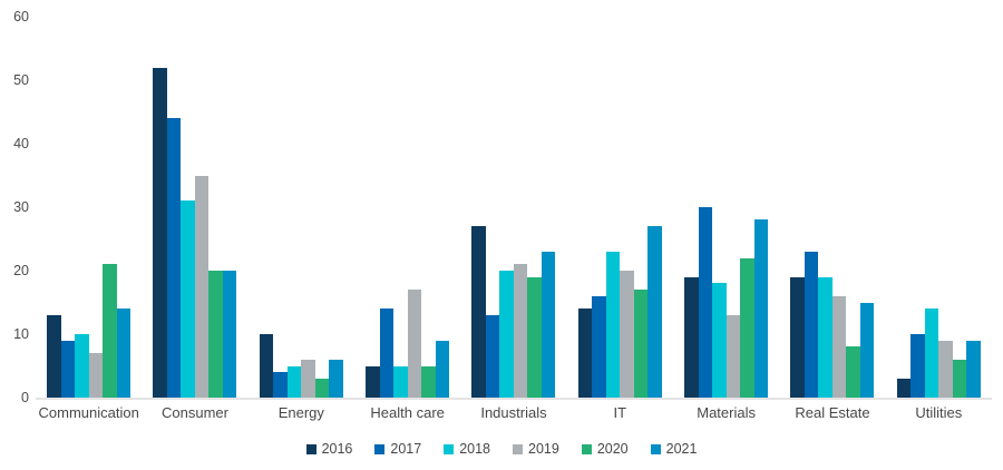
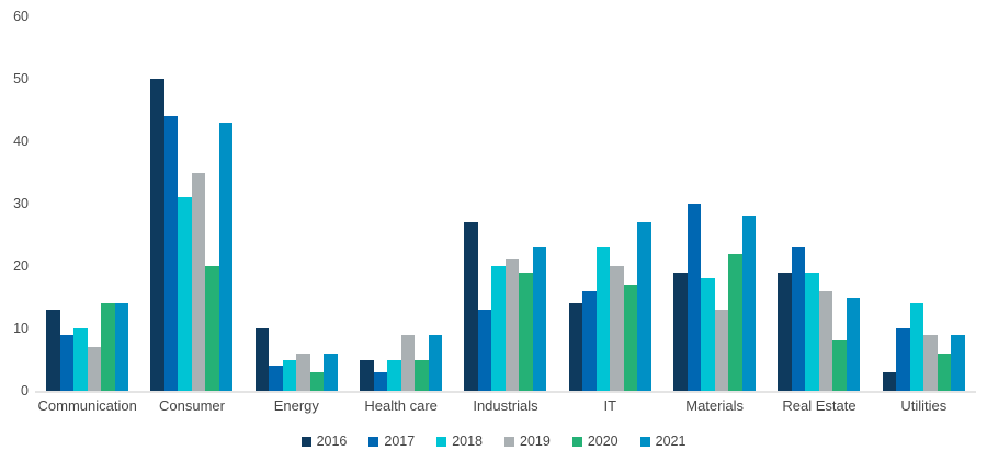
2020/Communication: 21 -> 14
2016/Consumer: 52 -> 50
2021/Consumer: 20 -> 43
2017/Health care: 14 -> 3
2019/Health care: 17 -> 9
